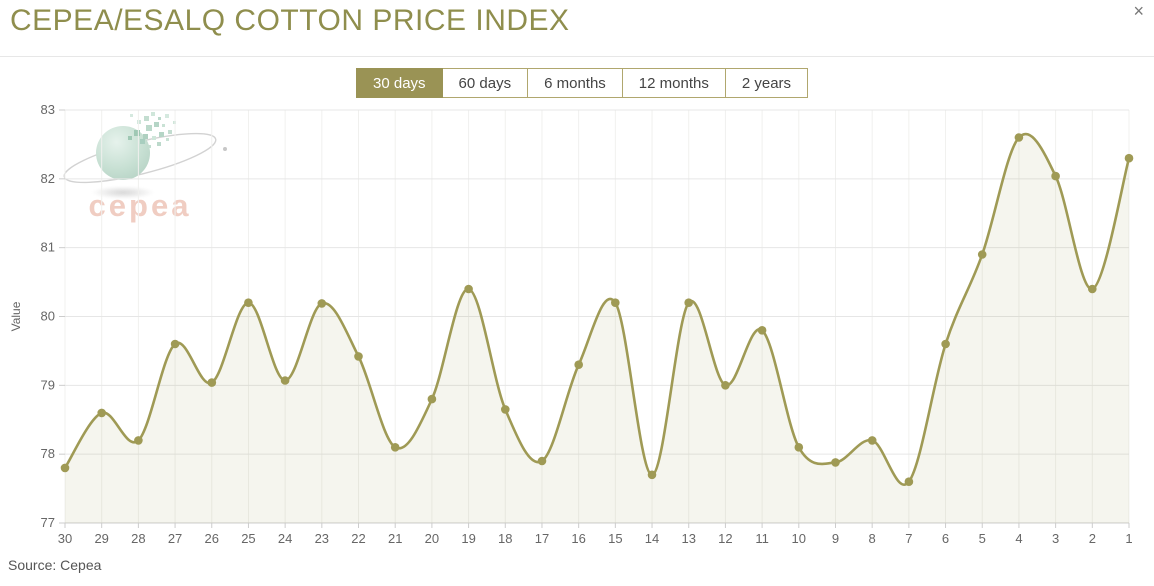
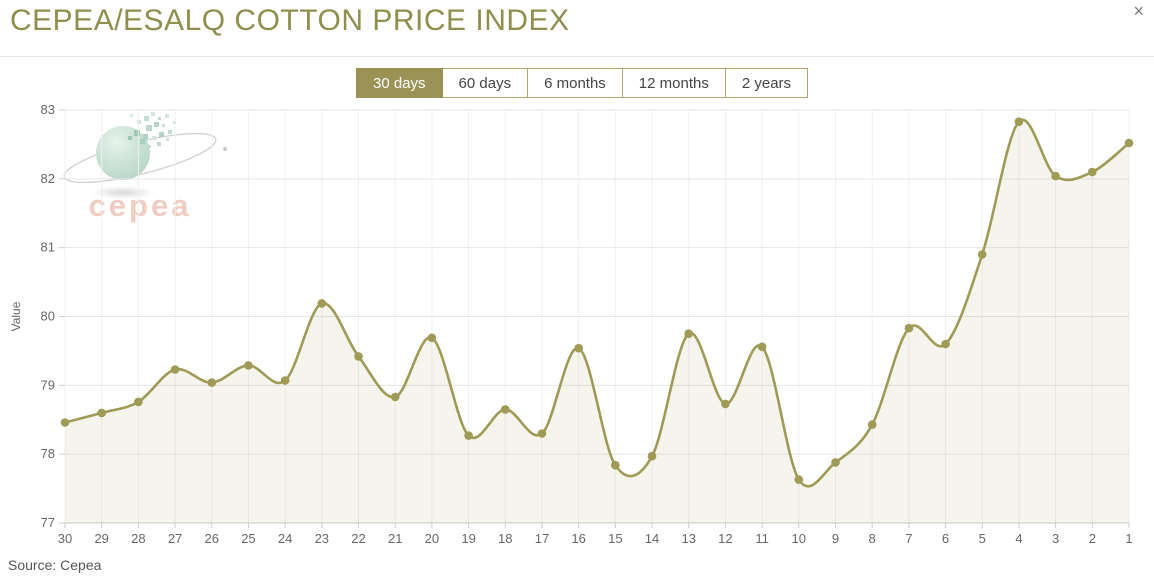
30: 77.8 -> 78.5
28: 78.2 -> 78.8
27: 79.6 -> 79.2
25: 80.2 -> 79.3
21: 78.1 -> 78.8
20: 78.8 -> 79.7
19: 80.4 -> 78.3
17: 77.9 -> 78.3
16: 79.3 -> 79.5
15: 80.2 -> 77.8
14: 77.7 -> 78.0
13: 80.2 -> 79.8
12: 79.0 -> 78.7
11: 79.8 -> 79.6
10: 78.1 -> 77.6
8: 78.2 -> 78.4
7: 77.6 -> 79.8
4: 82.6 -> 82.8
2: 80.4 -> 82.1
1: 82.3 -> 82.5
